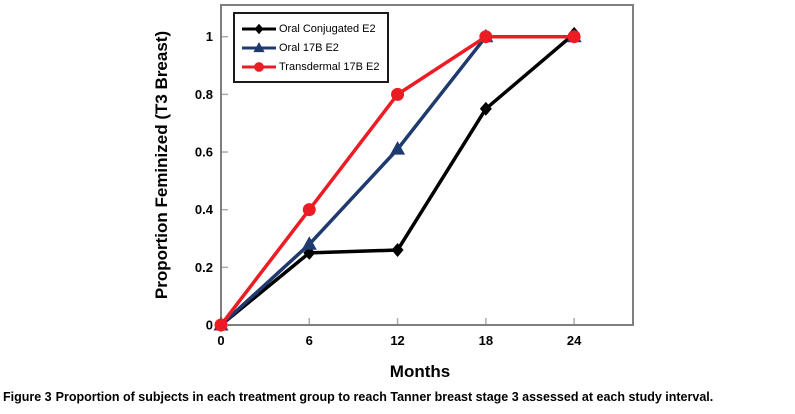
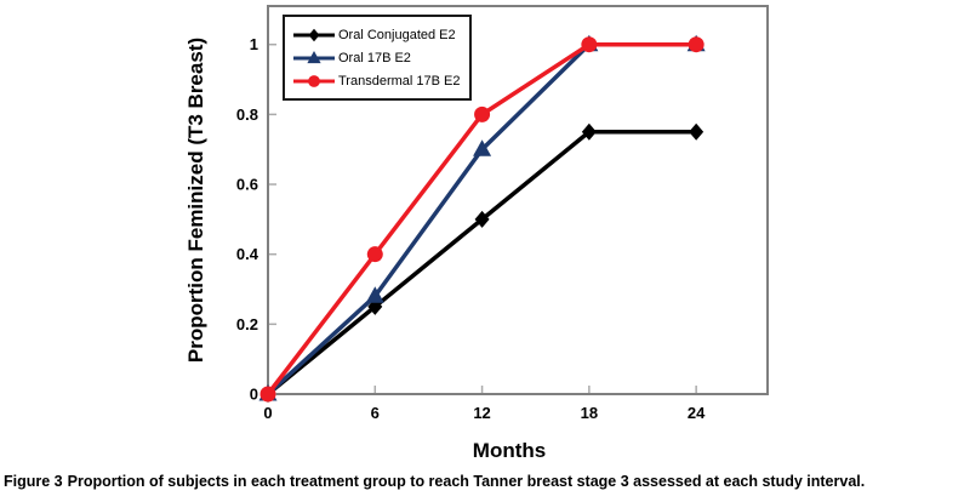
Oral Conjugated E2/12: 0.26 -> 0.50
Oral 17B E2/12: 0.61 -> 0.70
Oral Conjugated E2/24: 1.01 -> 0.75
